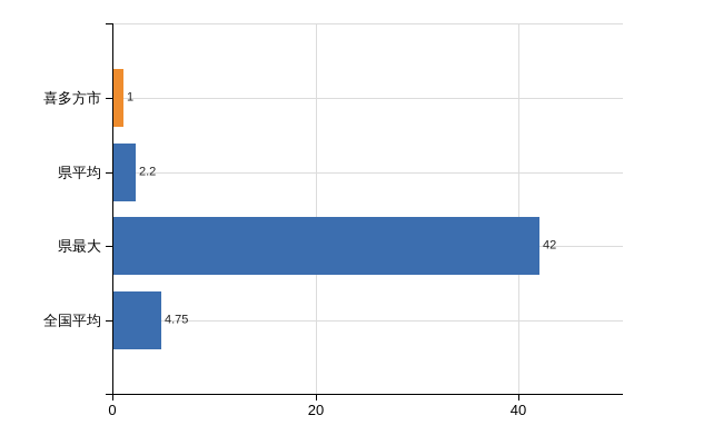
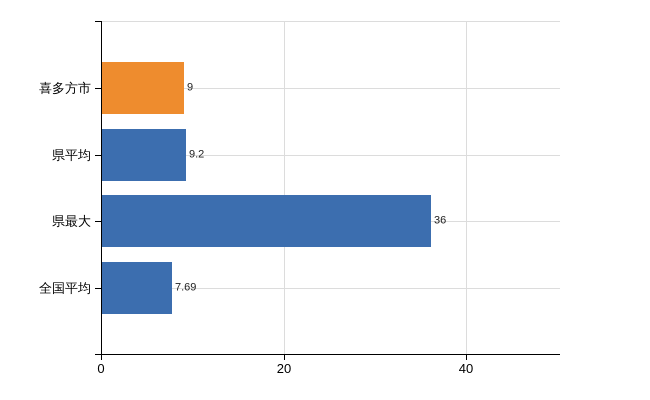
喜多方市: 1 -> 9
県平均: 2.2 -> 9.2
県最大: 42 -> 36
全国平均: 4.75 -> 7.69
